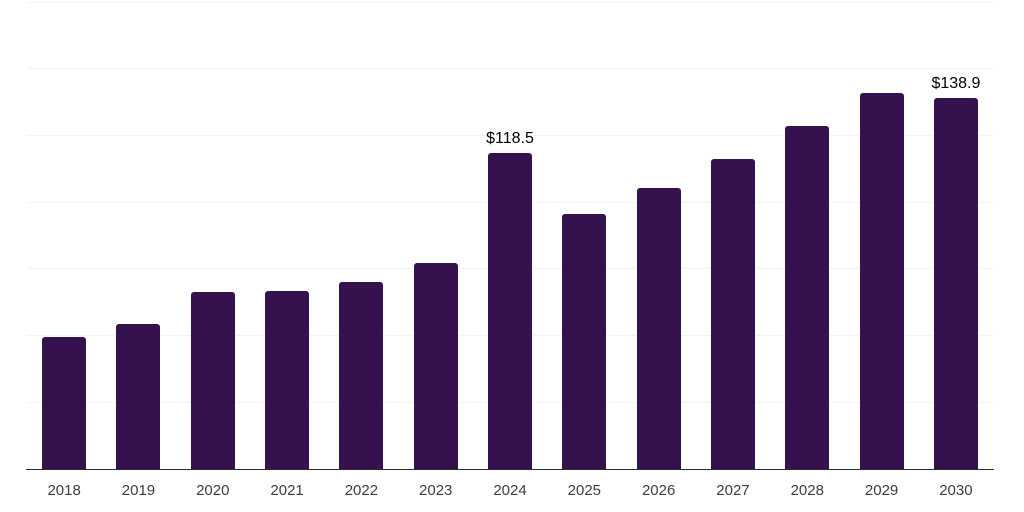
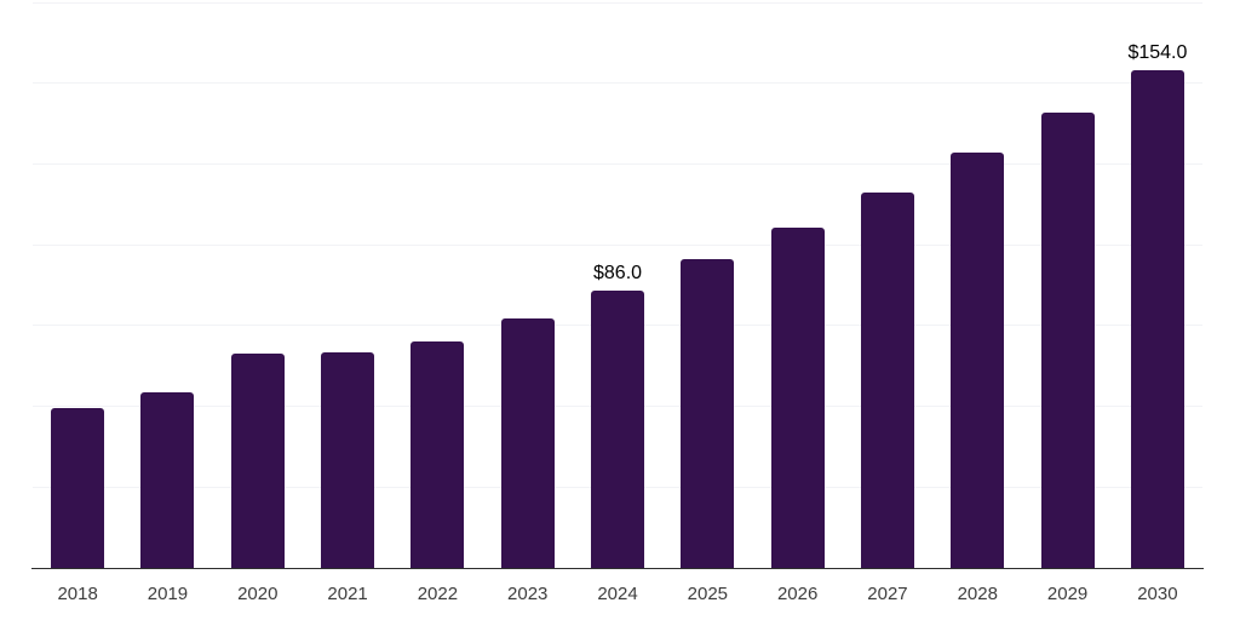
2024: $118.5 -> $86.0
2030: $138.9 -> $154.0
